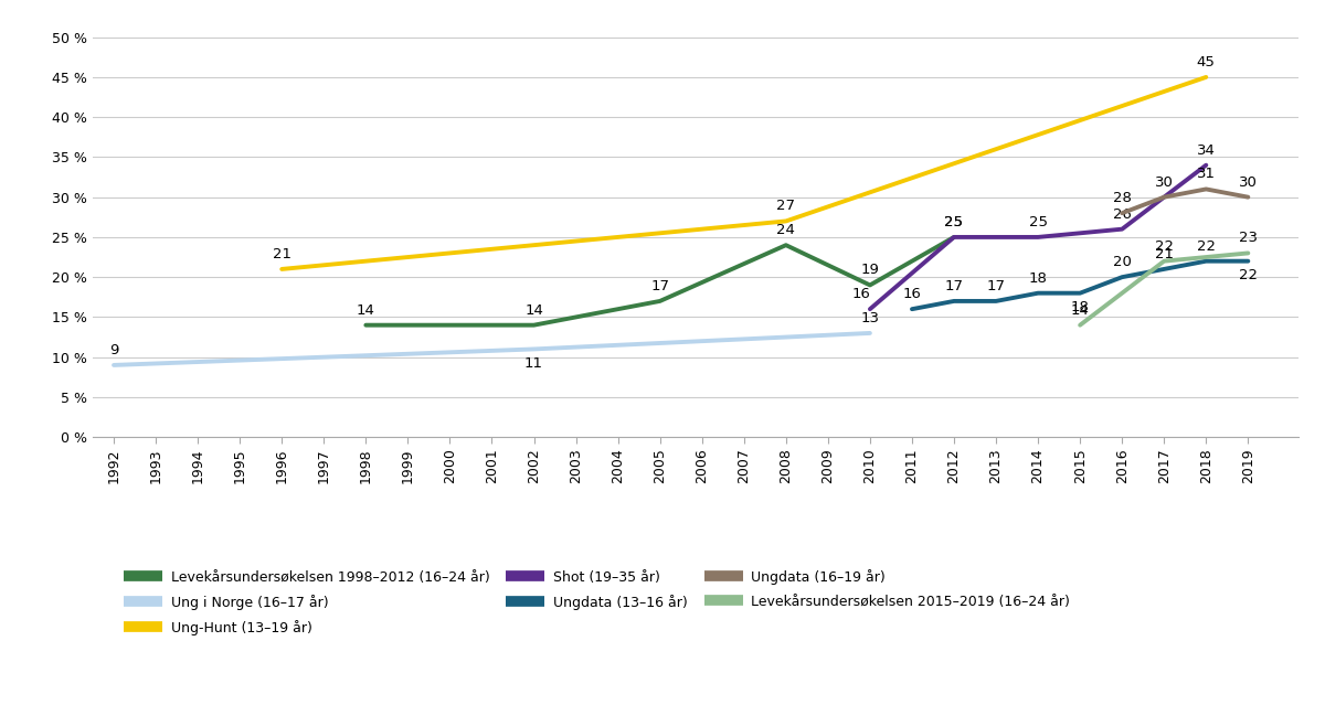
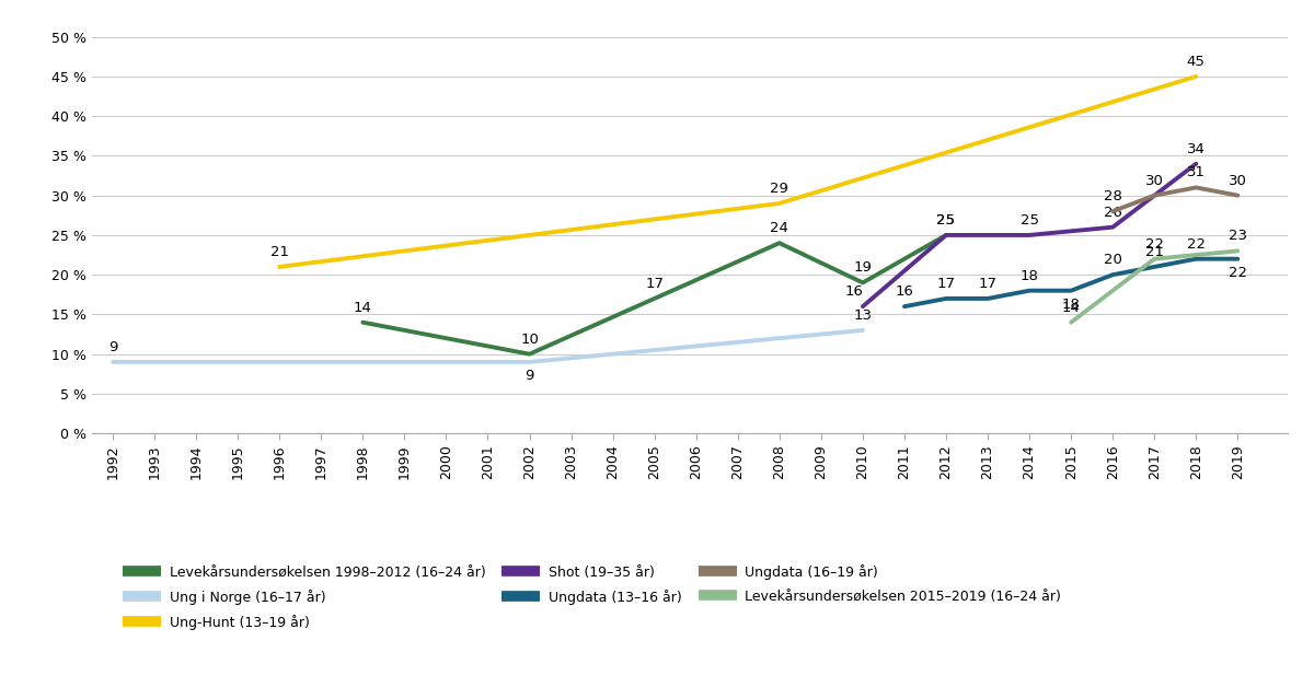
Levekårsundersøkelsen 1998–2012 (16–24 år)/2002: 14 -> 10
Ung i Norge (16–17 år)/2002: 11 -> 9
Ung-Hunt (13–19 år)/2008: 27 -> 29
